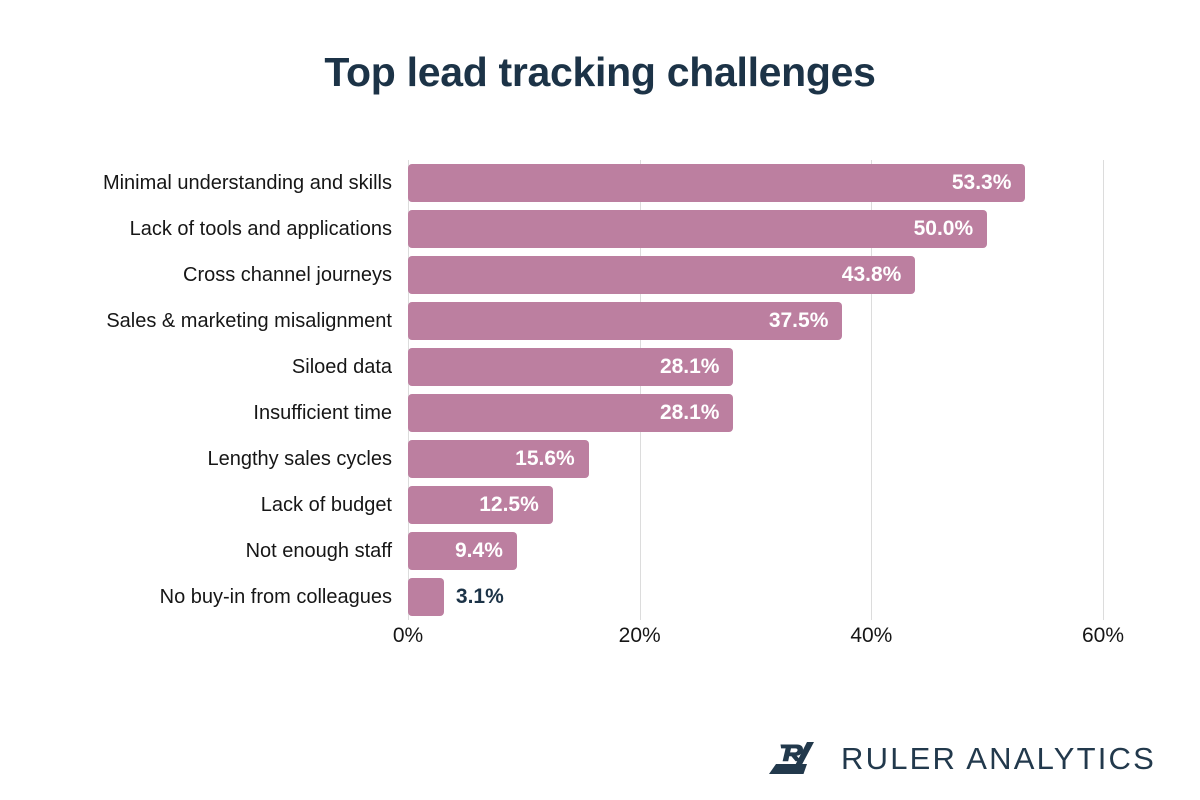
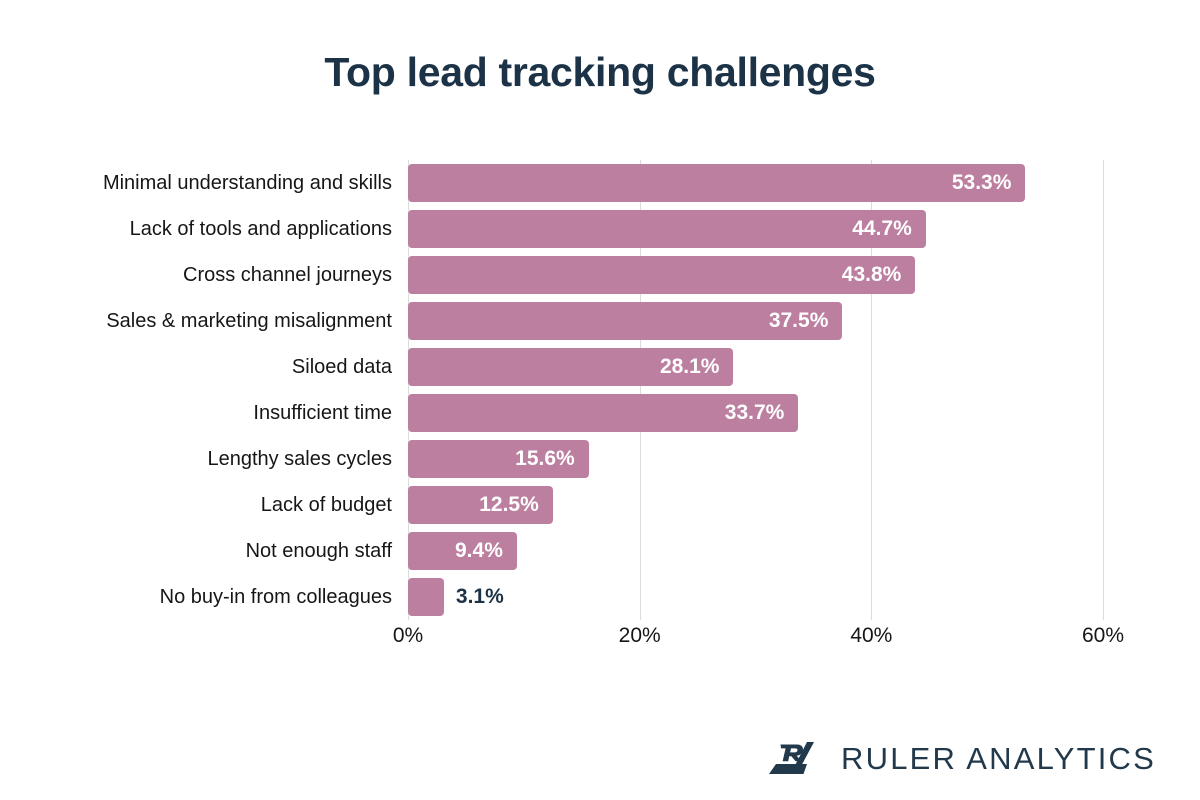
Lack of tools and applications: 50.0% -> 44.7%
Insufficient time: 28.1% -> 33.7%
